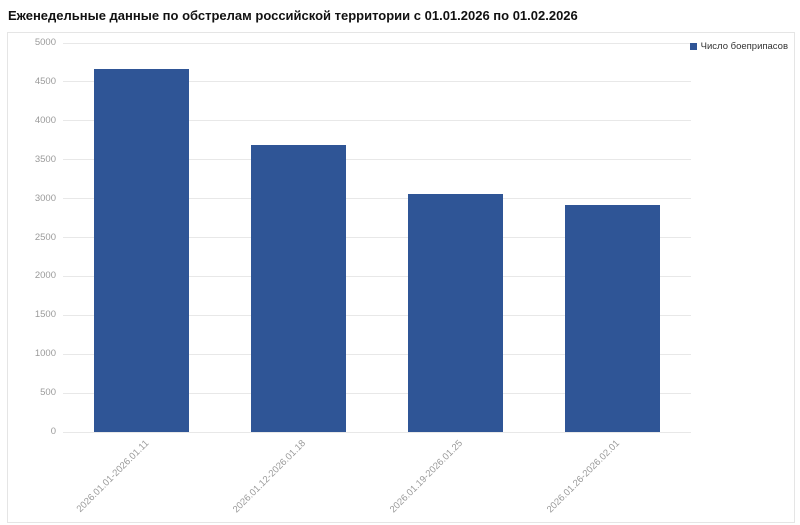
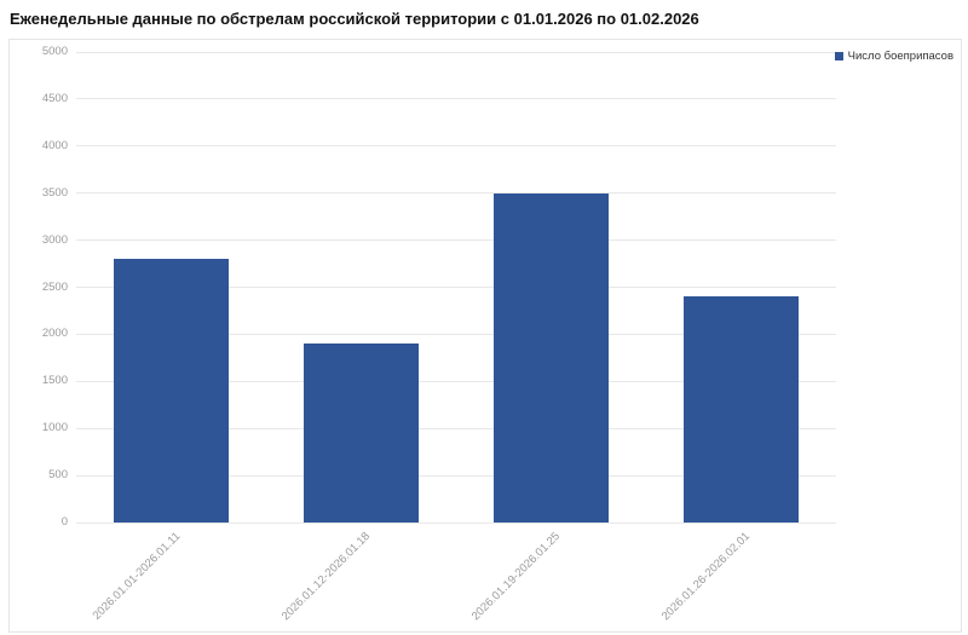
2026.01.01-2026.01.11: 4700 -> 2800
2026.01.12-2026.01.18: 3700 -> 1900
2026.01.19-2026.01.25: 3100 -> 3500
2026.01.26-2026.02.01: 2900 -> 2400
